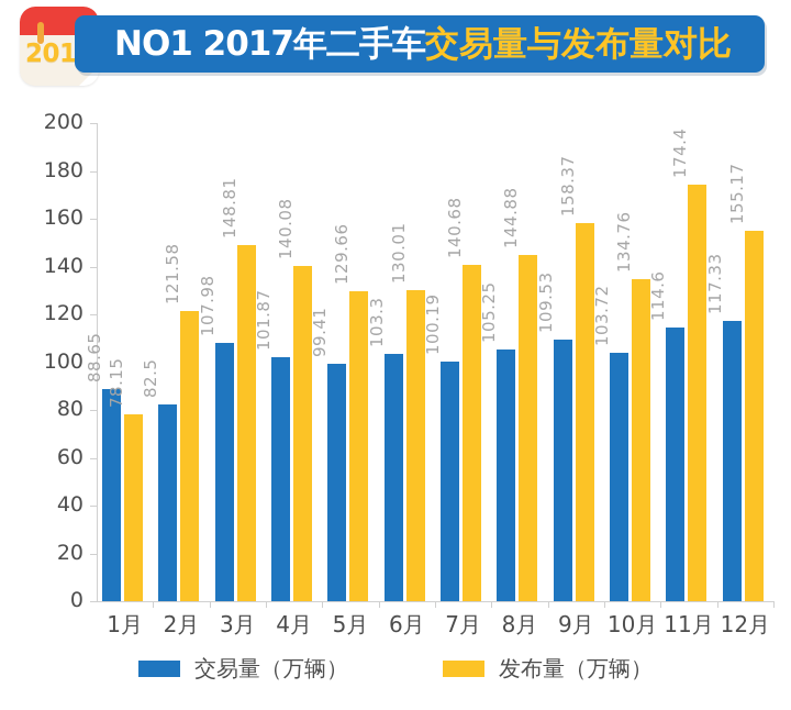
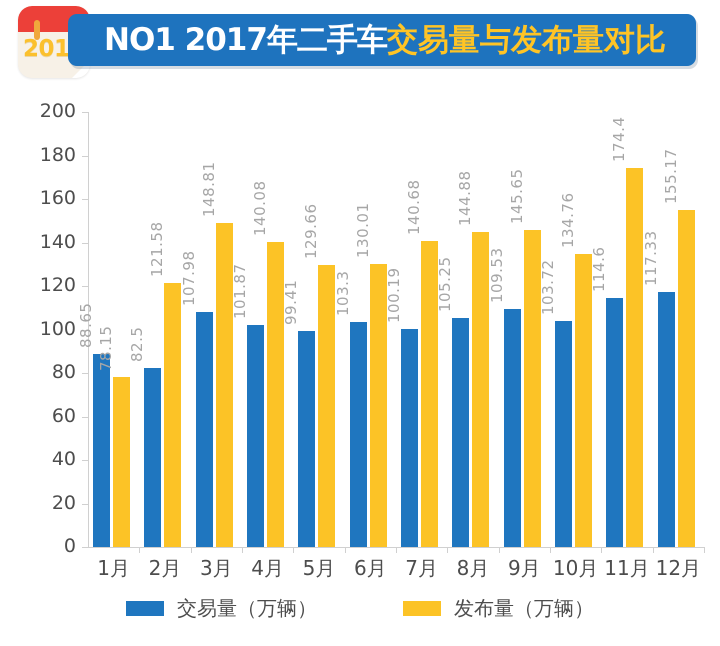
发布量（万辆）/9月: 158.37 -> 145.65
